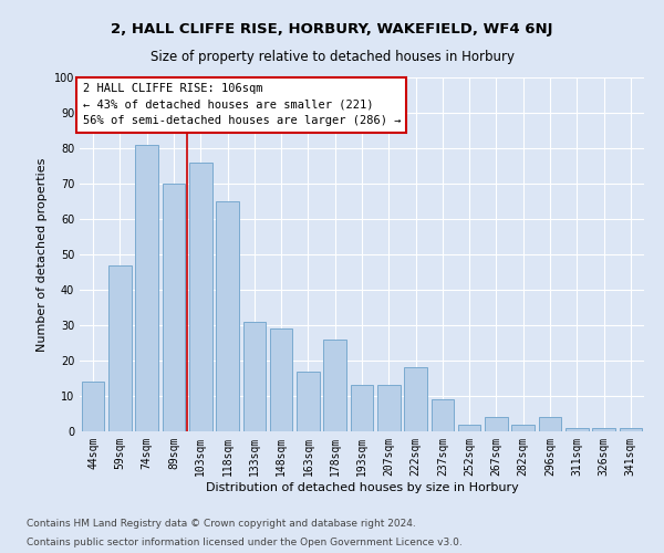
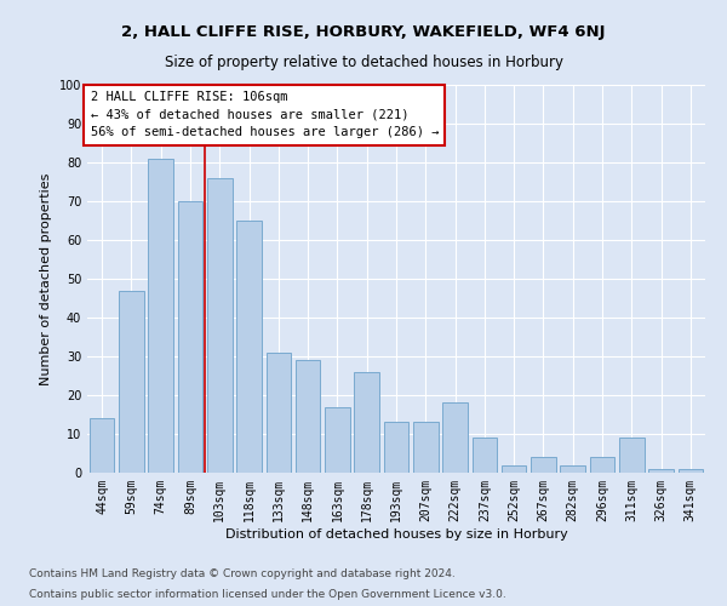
311sqm: 1 -> 9
